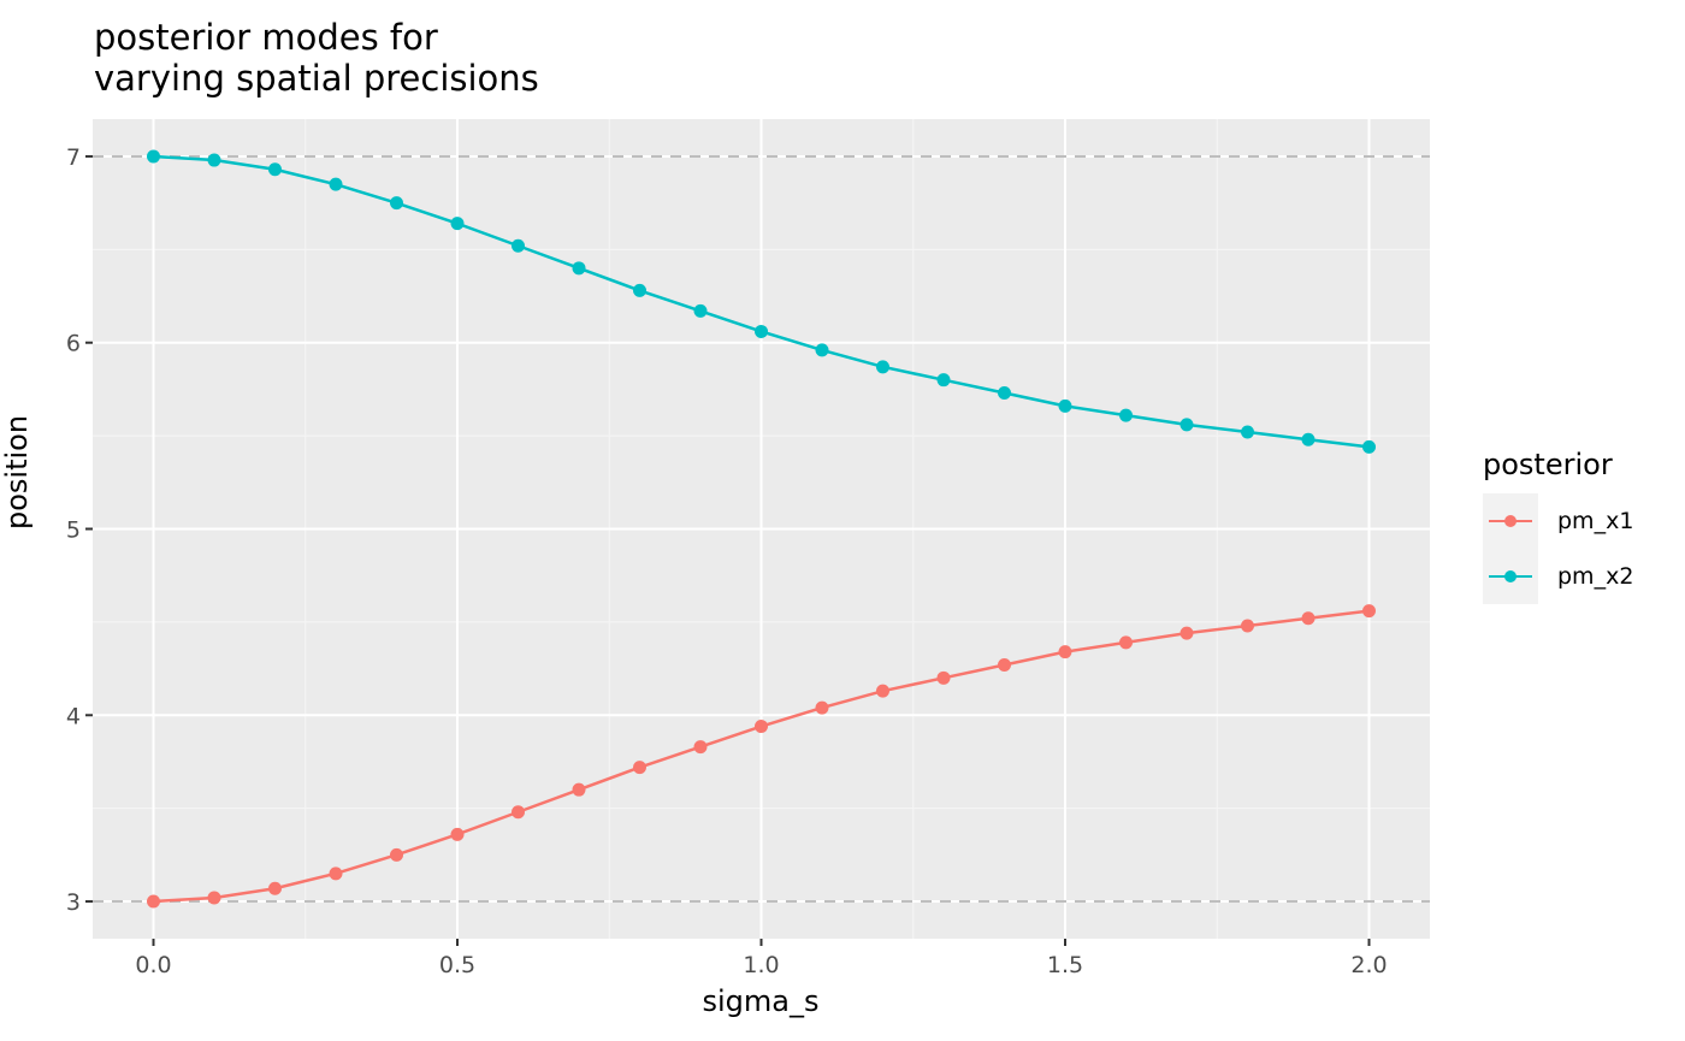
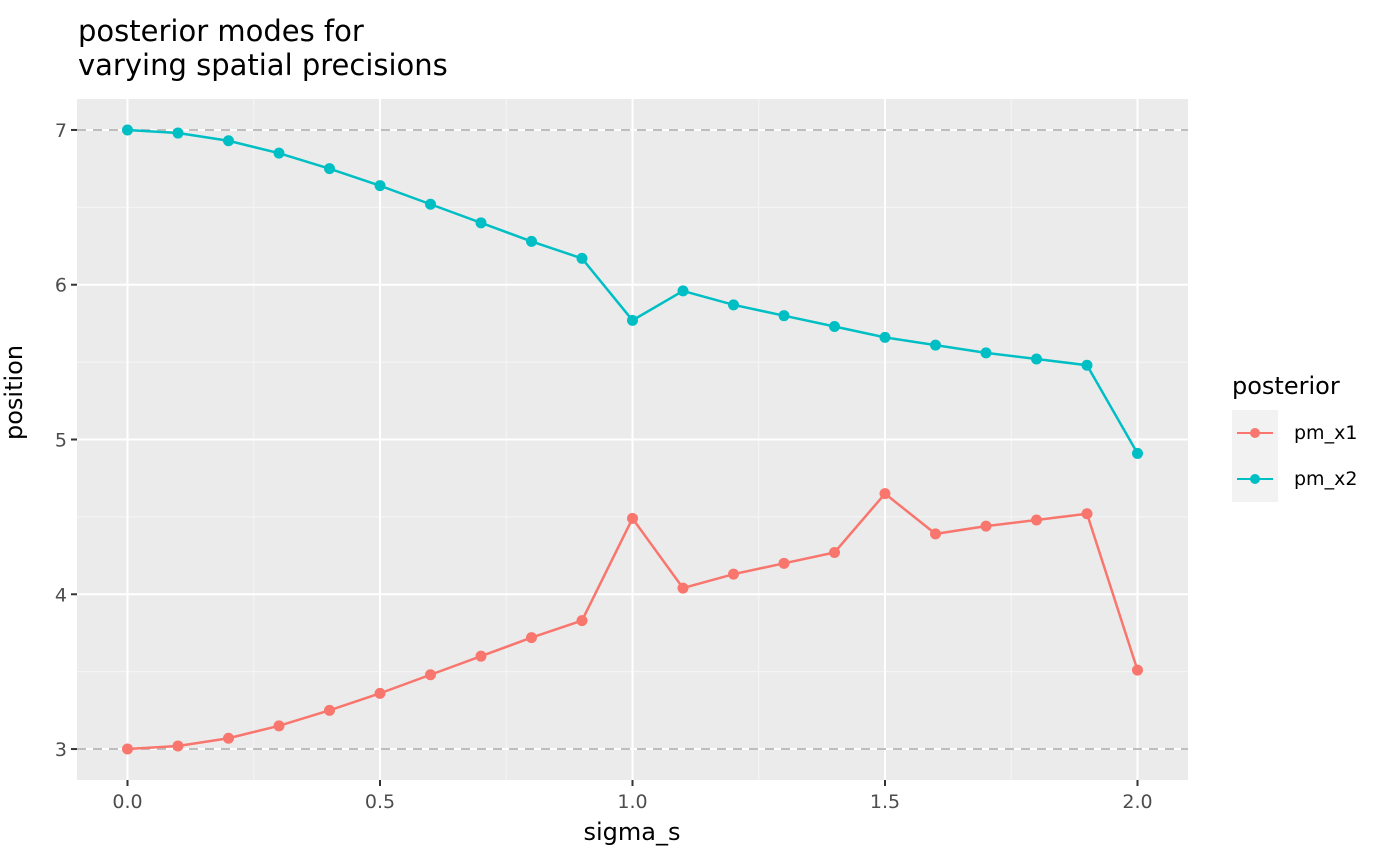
pm_x1/1.0: 3.94 -> 4.49
pm_x2/1.0: 6.06 -> 5.77
pm_x1/1.5: 4.34 -> 4.65
pm_x1/2.0: 4.56 -> 3.51
pm_x2/2.0: 5.44 -> 4.91
